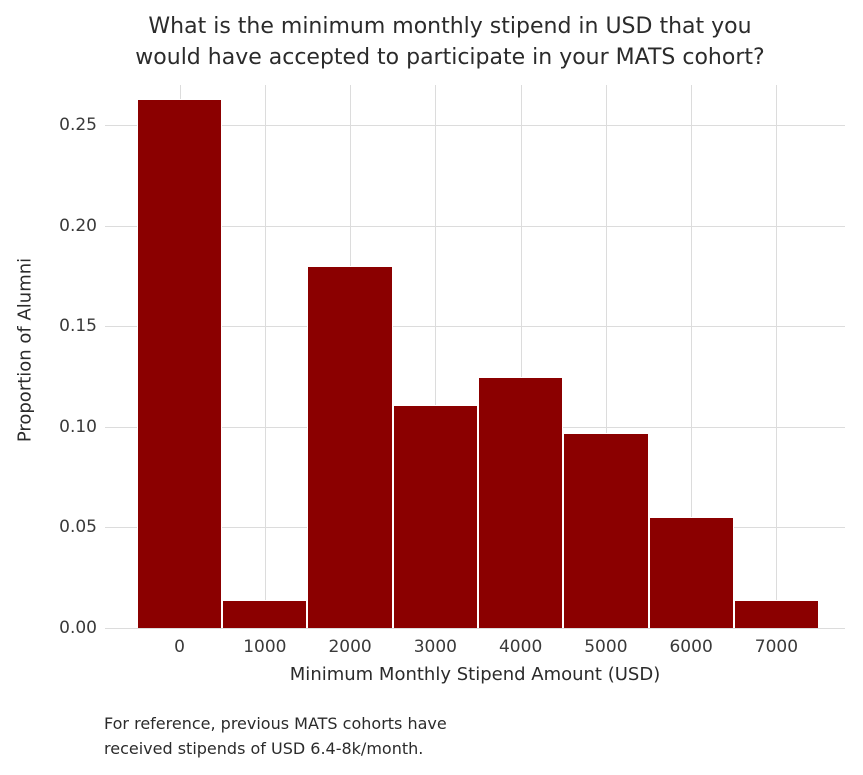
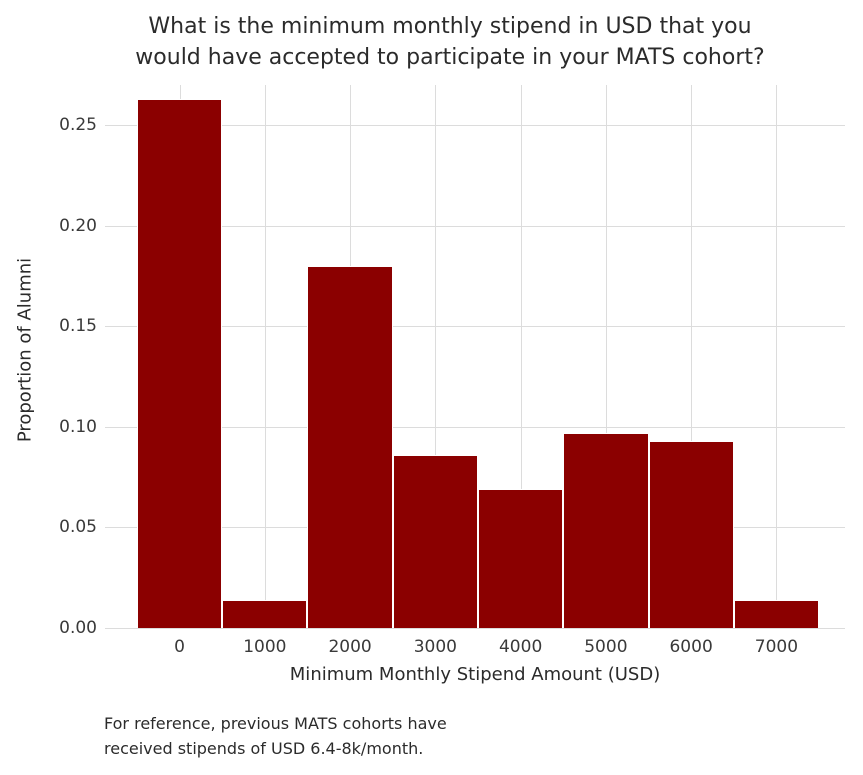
3000: 0.111 -> 0.086
4000: 0.125 -> 0.069
6000: 0.055 -> 0.093
